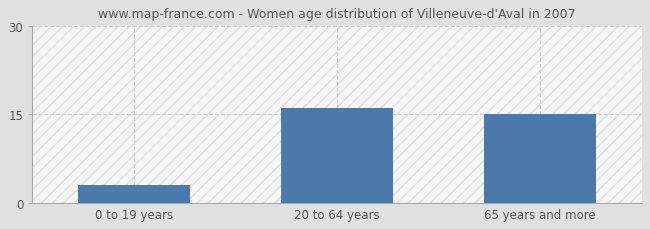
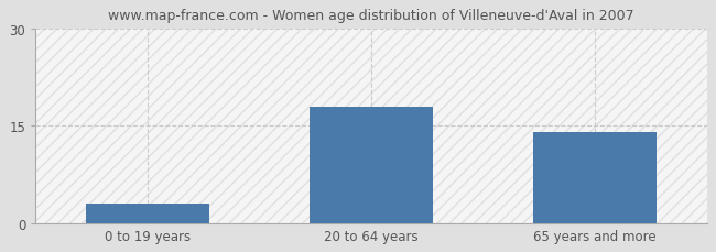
20 to 64 years: 16 -> 18
65 years and more: 15 -> 14
